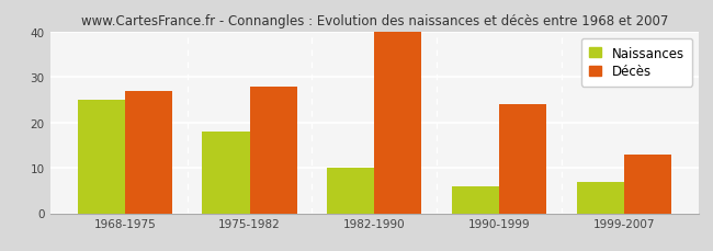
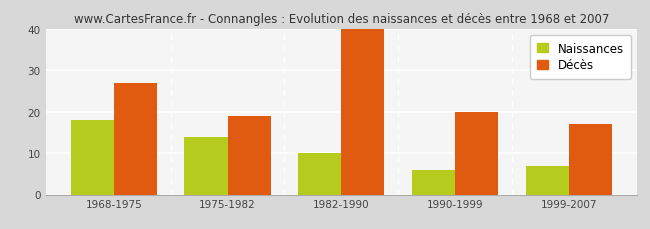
Naissances/1968-1975: 25 -> 18
Naissances/1975-1982: 18 -> 14
Décès/1975-1982: 28 -> 19
Décès/1990-1999: 24 -> 20
Décès/1999-2007: 13 -> 17
